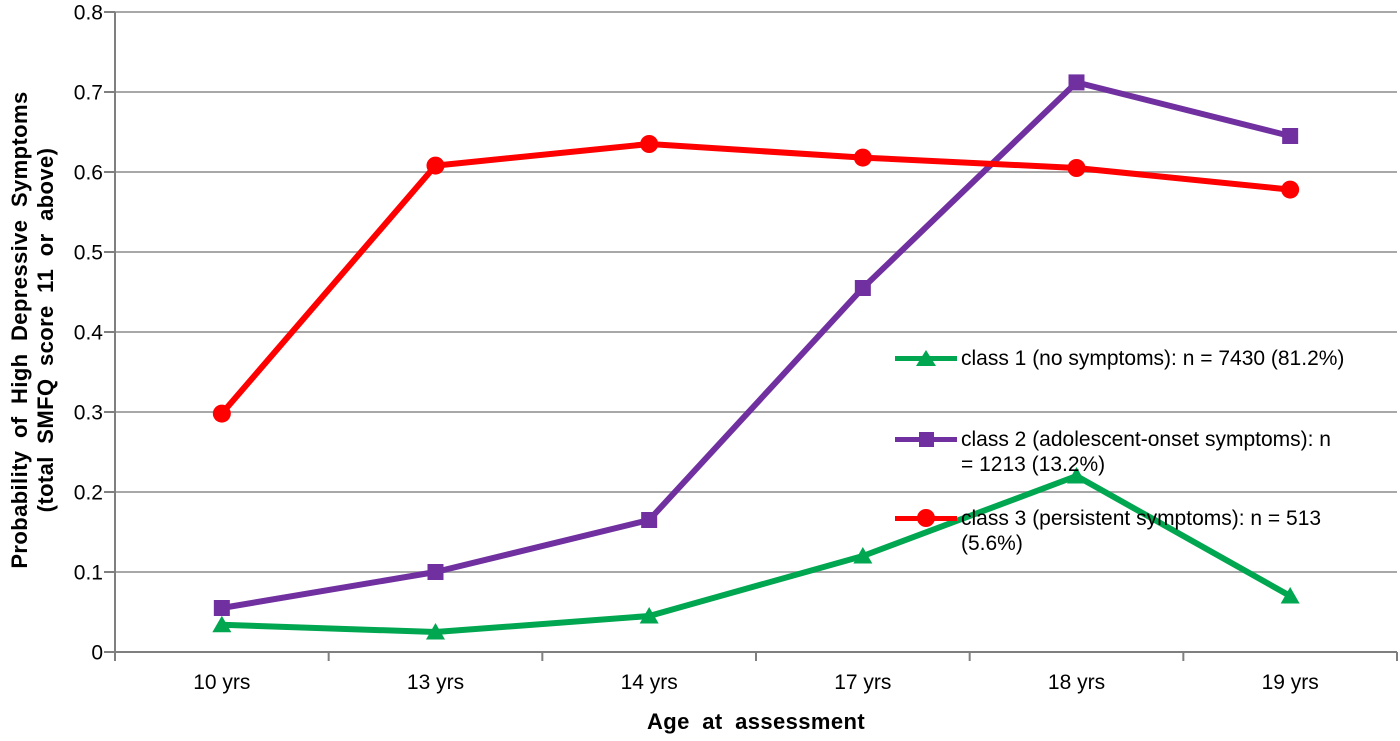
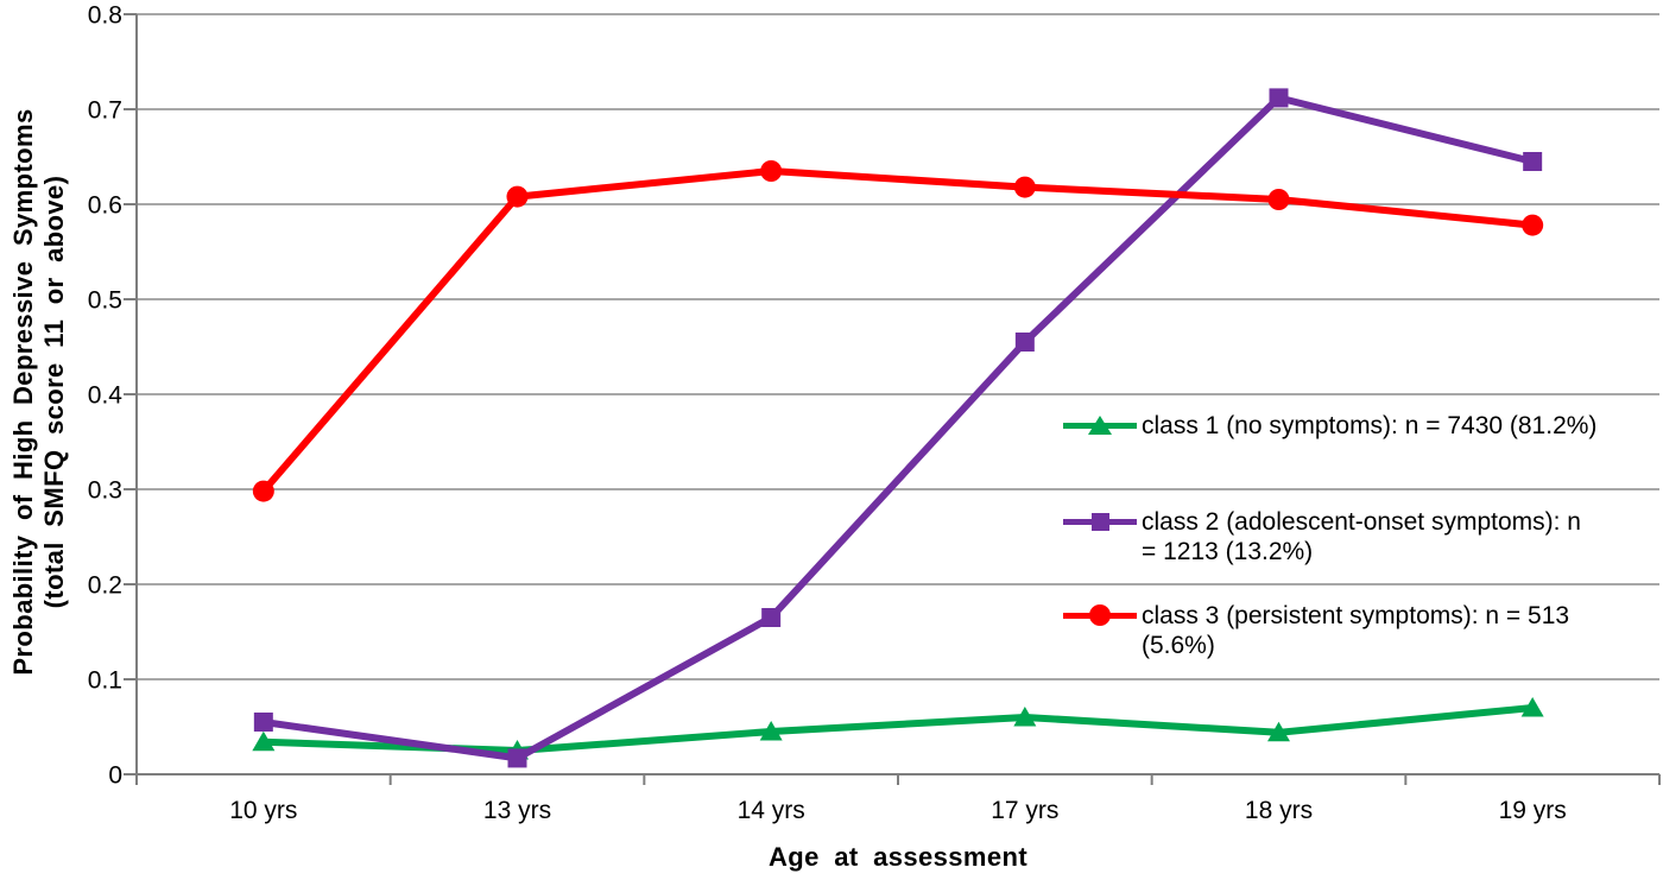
class 2 (adolescent-onset symptoms): n = 1213 (13.2%)/13 yrs: 0.10 -> 0.02
class 1 (no symptoms): n = 7430 (81.2%)/17 yrs: 0.12 -> 0.06
class 1 (no symptoms): n = 7430 (81.2%)/18 yrs: 0.22 -> 0.04
